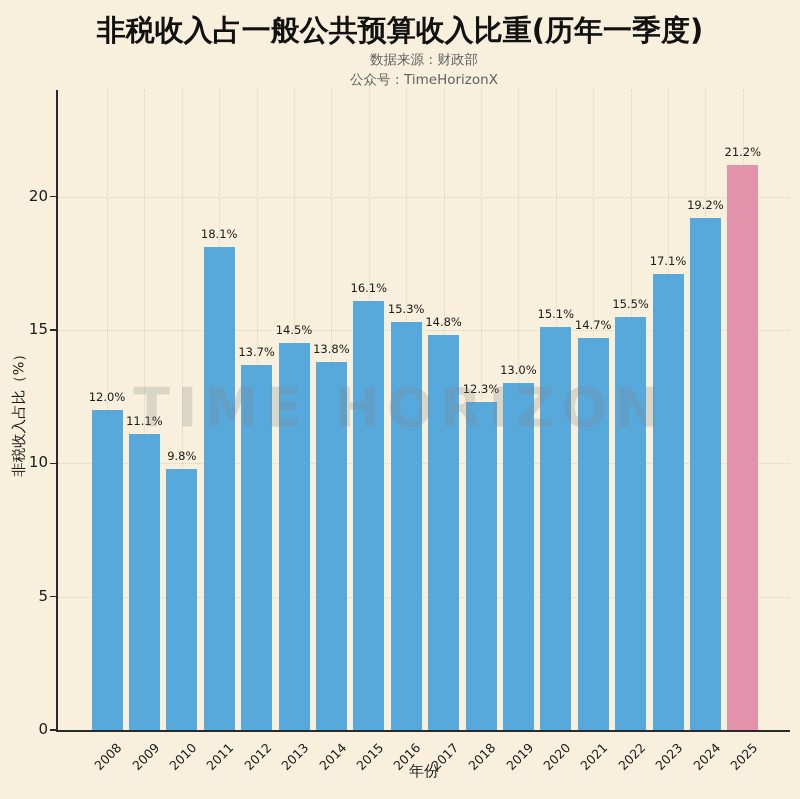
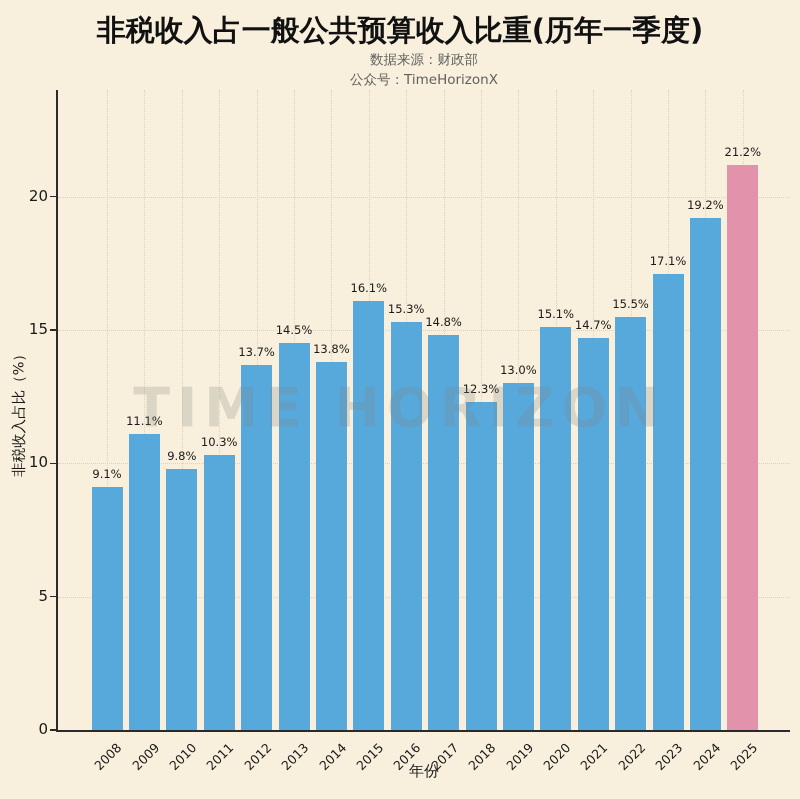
2008: 12.0% -> 9.1%
2011: 18.1% -> 10.3%
